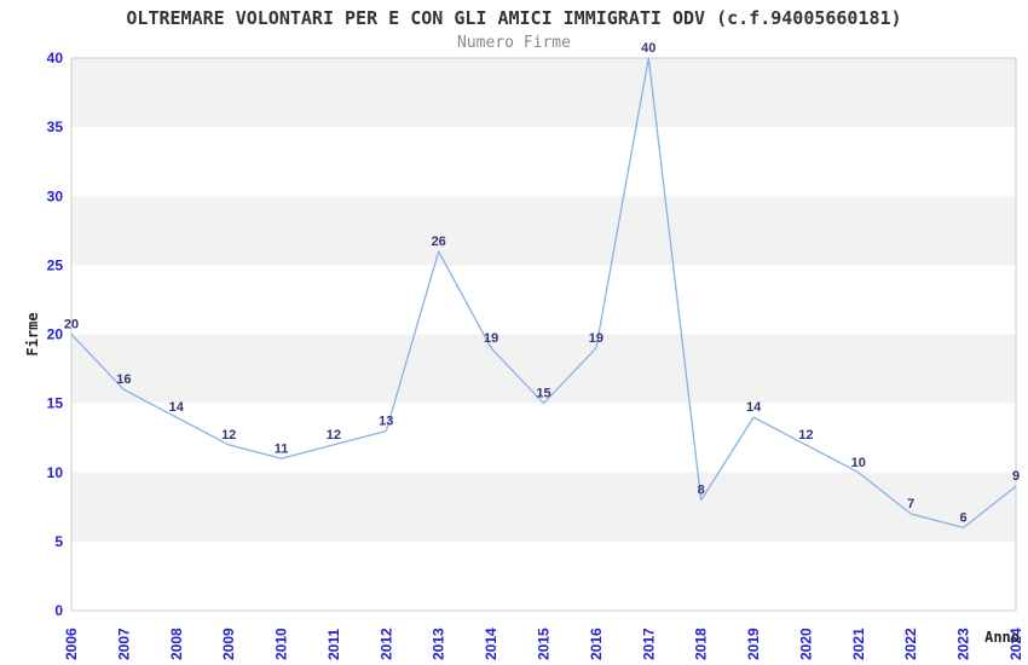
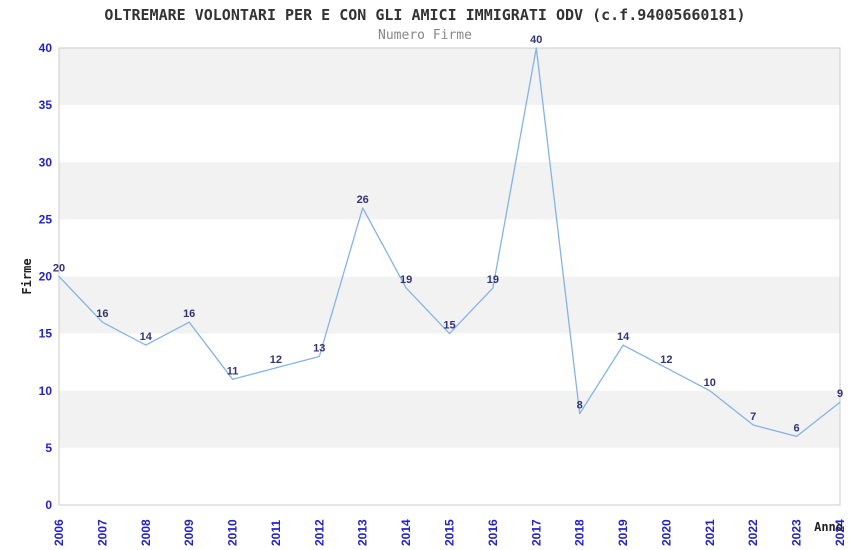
2009: 12 -> 16
